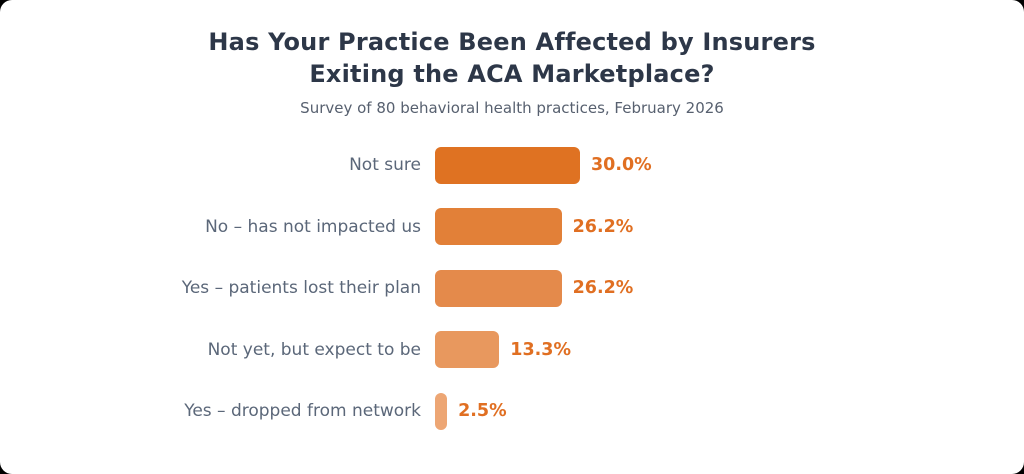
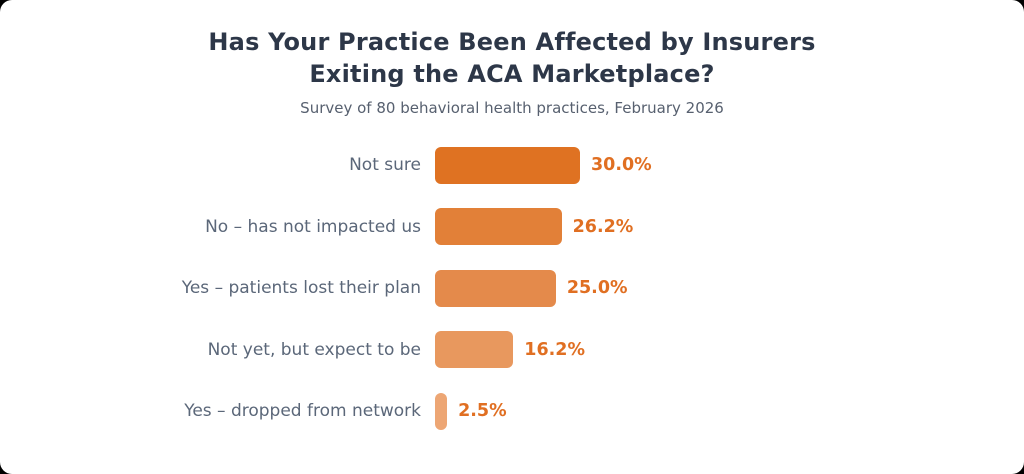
Yes – patients lost their plan: 26.2% -> 25.0%
Not yet, but expect to be: 13.3% -> 16.2%
